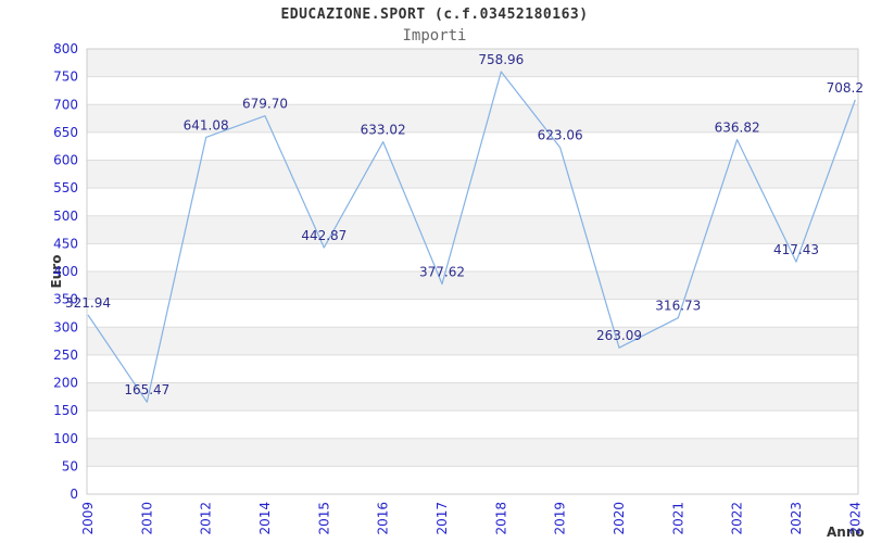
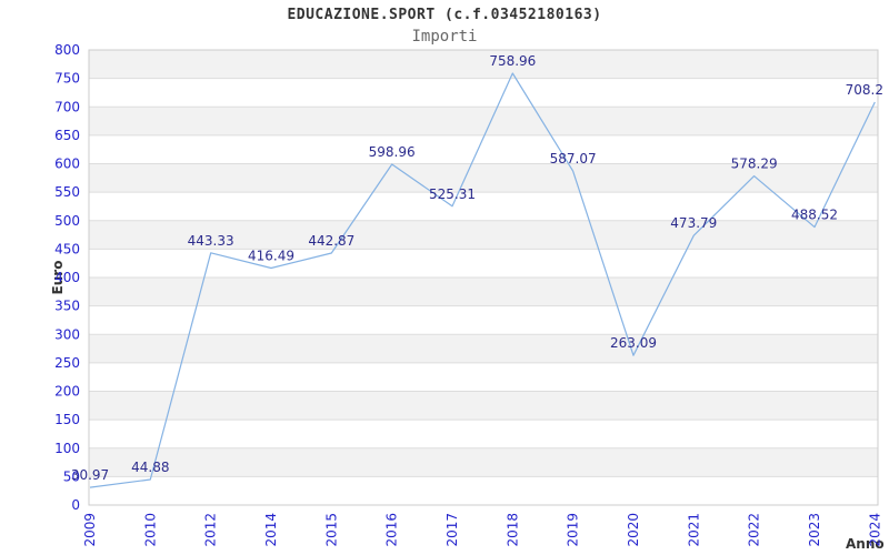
2009: 321.94 -> 30.97
2010: 165.47 -> 44.88
2012: 641.08 -> 443.33
2014: 679.70 -> 416.49
2016: 633.02 -> 598.96
2017: 377.62 -> 525.31
2019: 623.06 -> 587.07
2021: 316.73 -> 473.79
2022: 636.82 -> 578.29
2023: 417.43 -> 488.52
